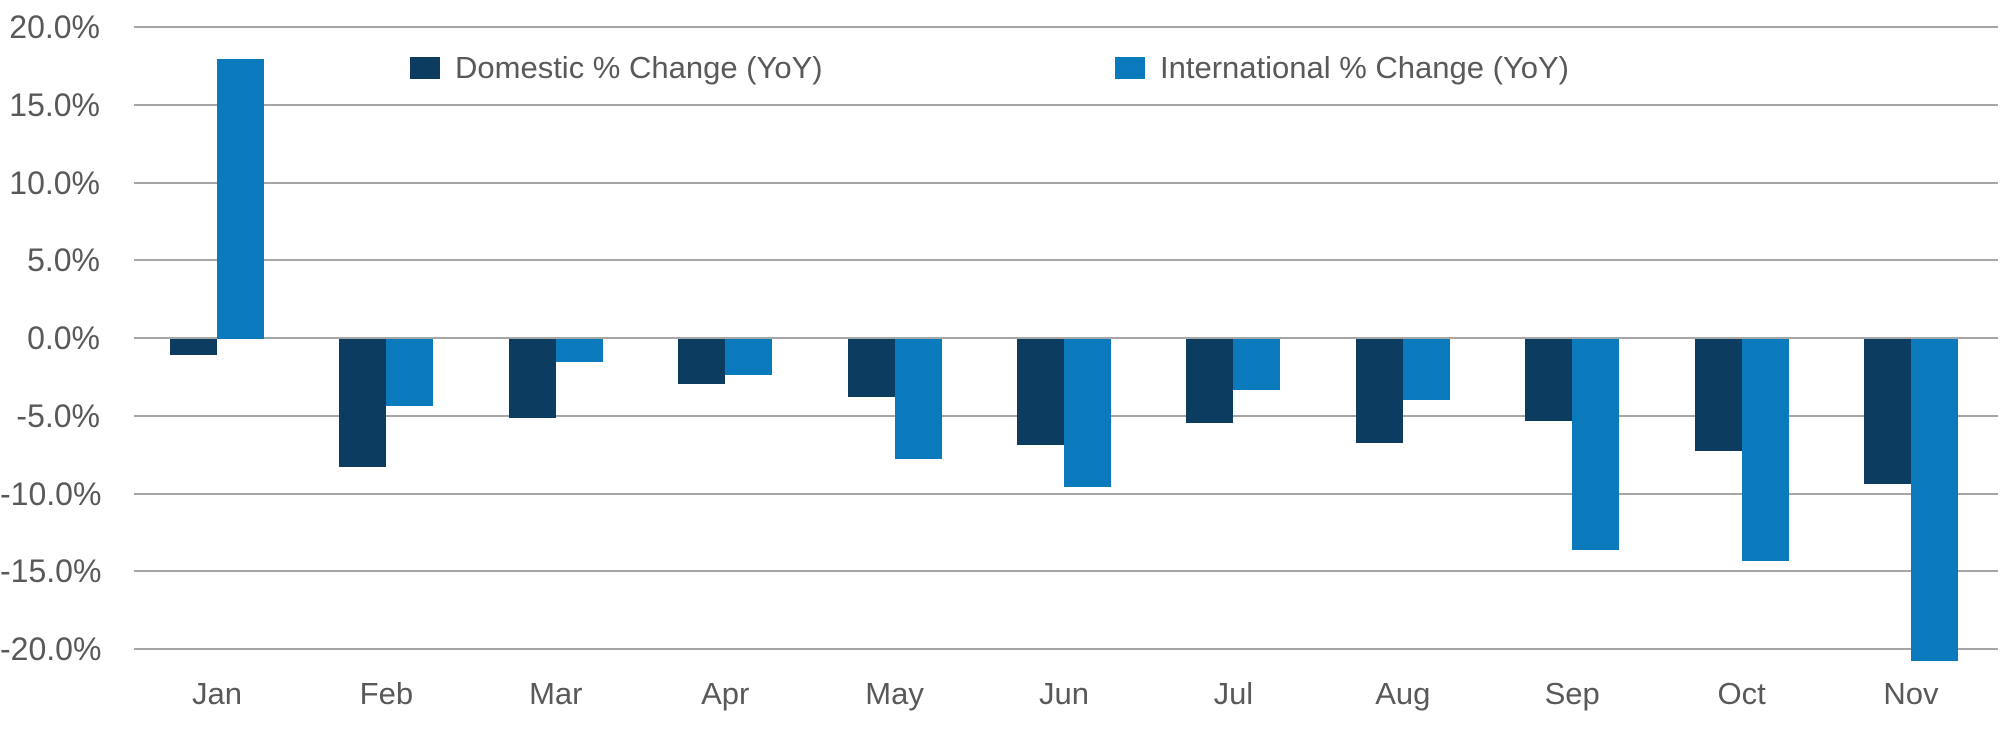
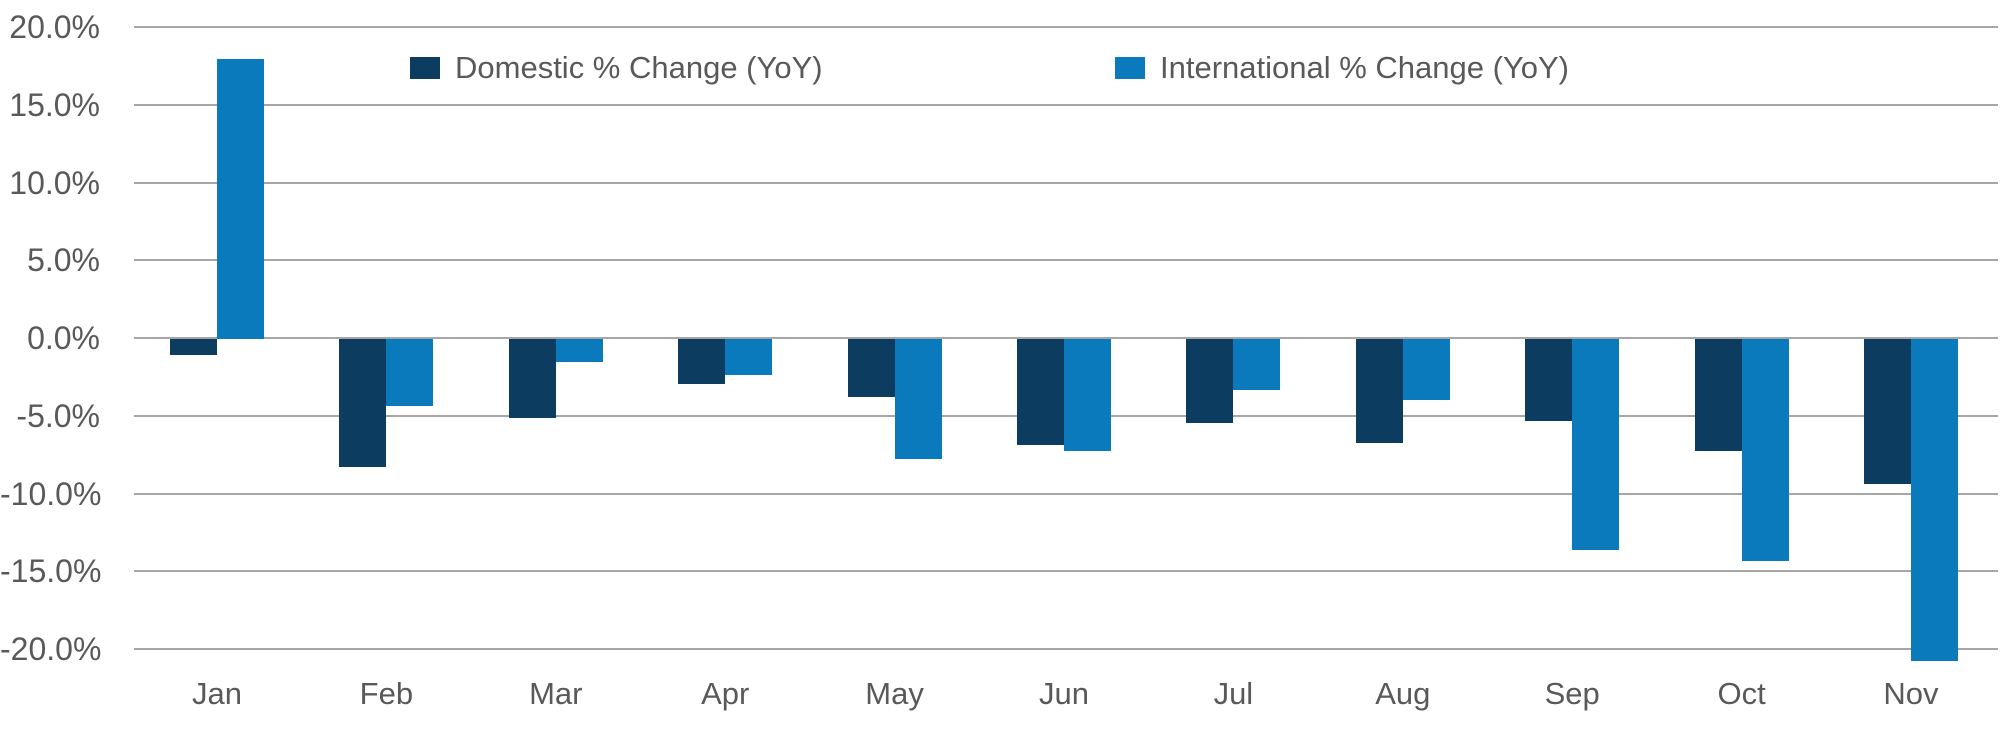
International % Change (YoY)/Jun: -9.5% -> -7.2%
